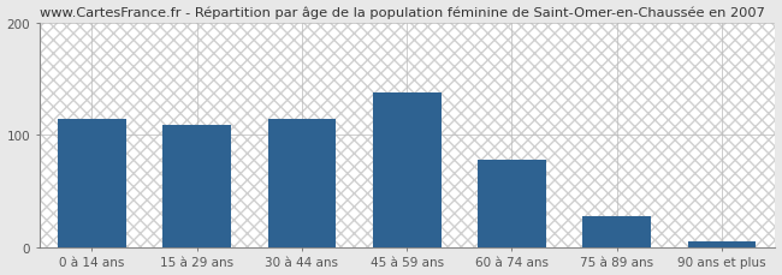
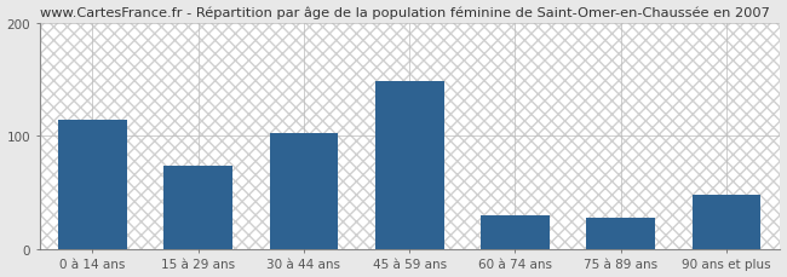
15 à 29 ans: 109 -> 74
30 à 44 ans: 114 -> 102
45 à 59 ans: 138 -> 148
60 à 74 ans: 78 -> 30
90 ans et plus: 5 -> 48
